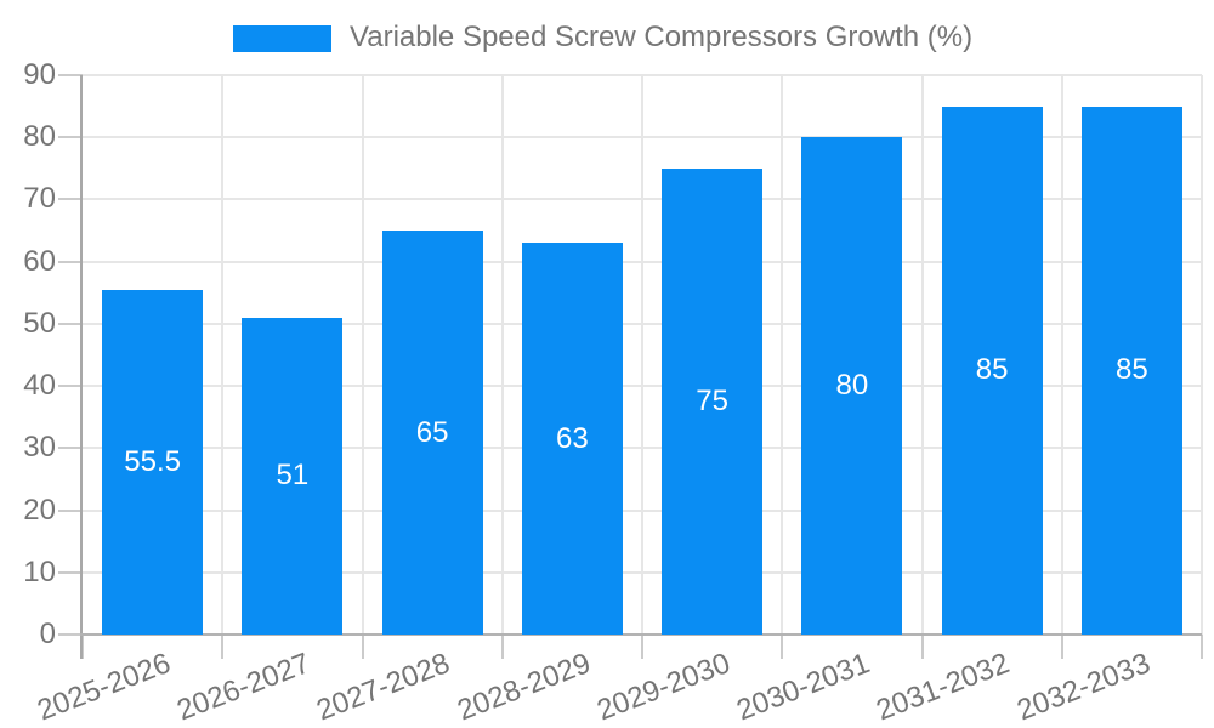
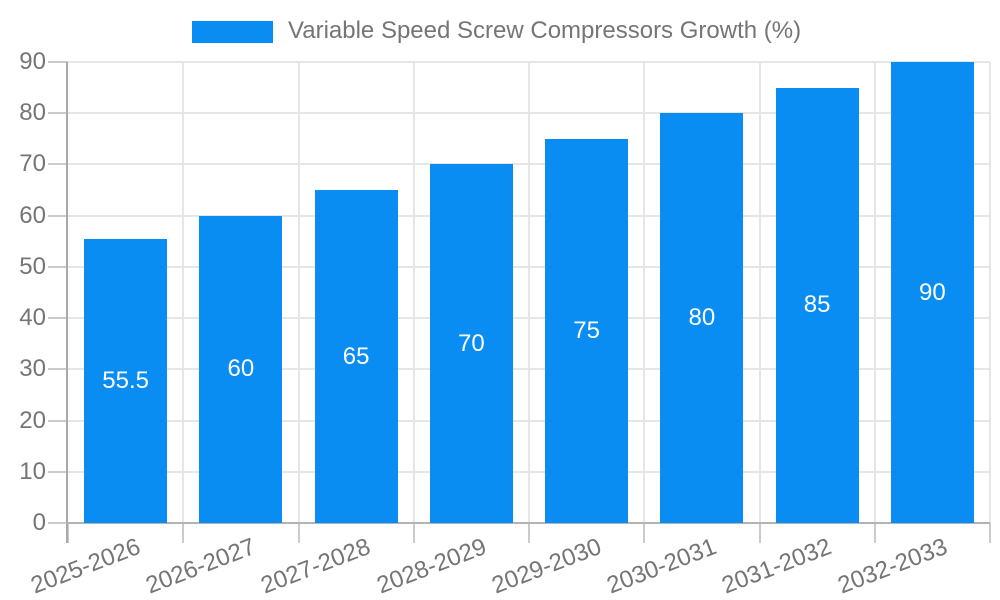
2026-2027: 51 -> 60
2028-2029: 63 -> 70
2032-2033: 85 -> 90
